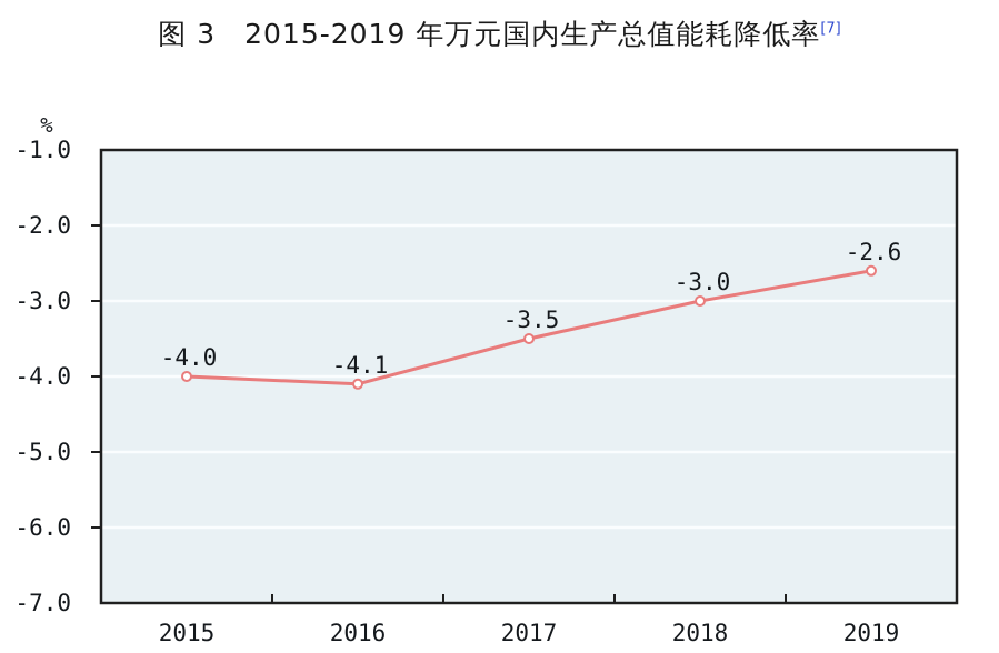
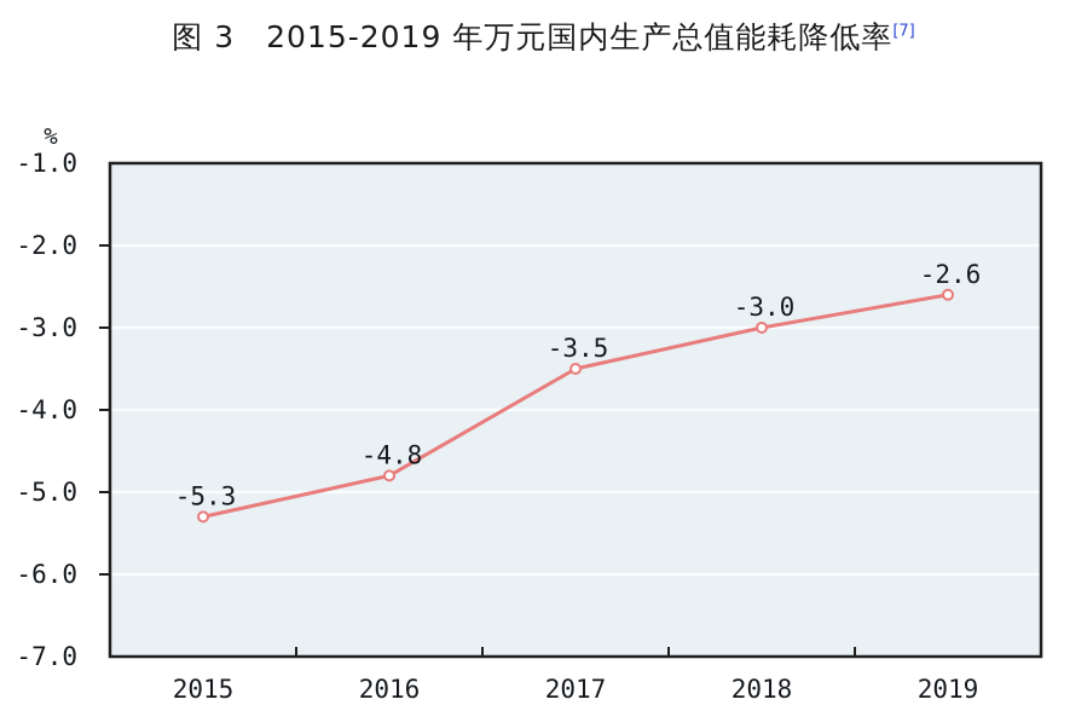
2015: -4.0 -> -5.3
2016: -4.1 -> -4.8
